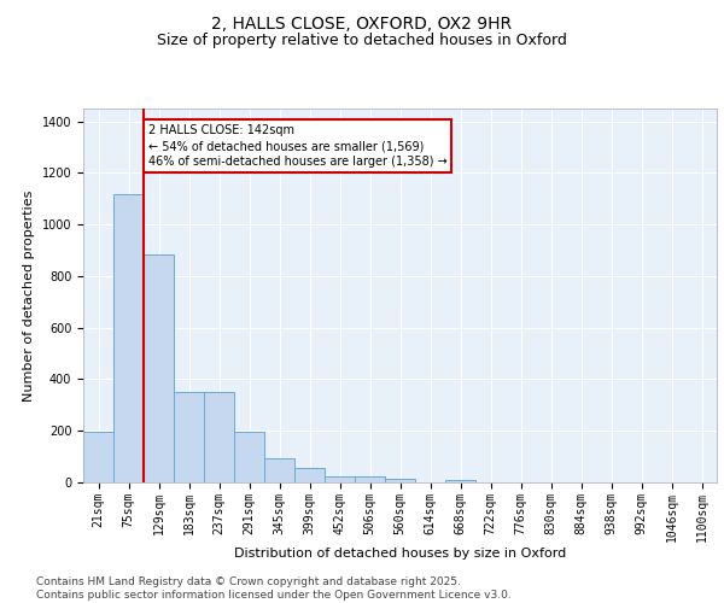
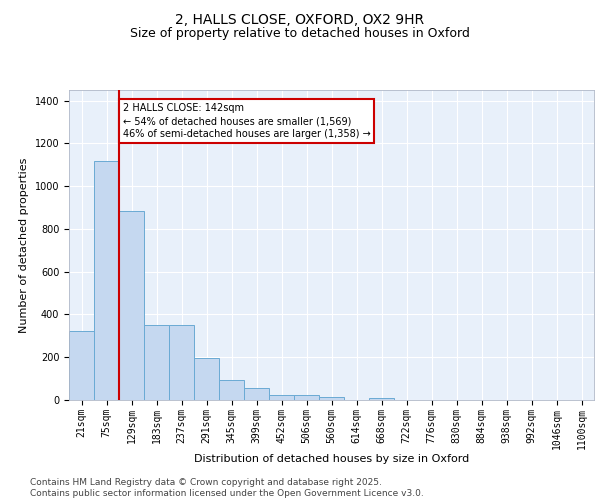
21sqm: 195 -> 325
